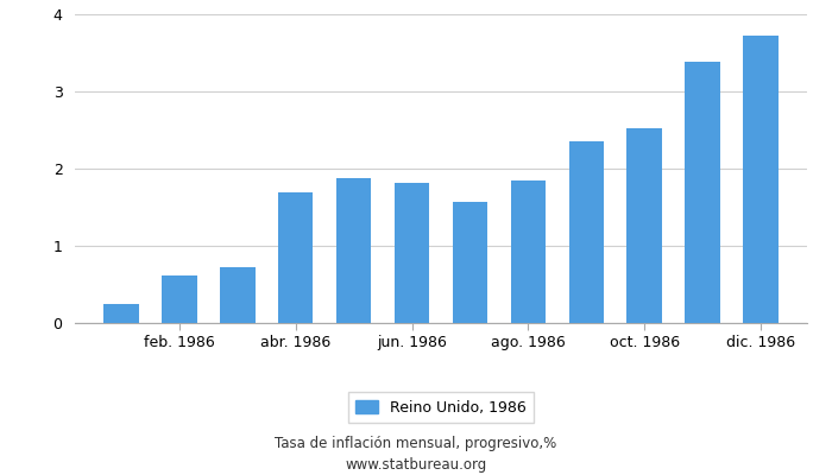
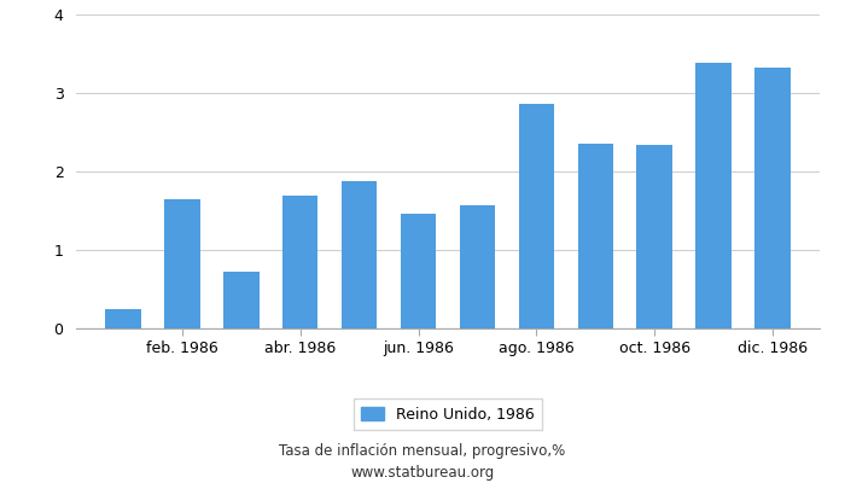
feb. 1986: 0.62 -> 1.64
jun. 1986: 1.82 -> 1.46
ago. 1986: 1.85 -> 2.86
oct. 1986: 2.52 -> 2.34
dic. 1986: 3.72 -> 3.32
